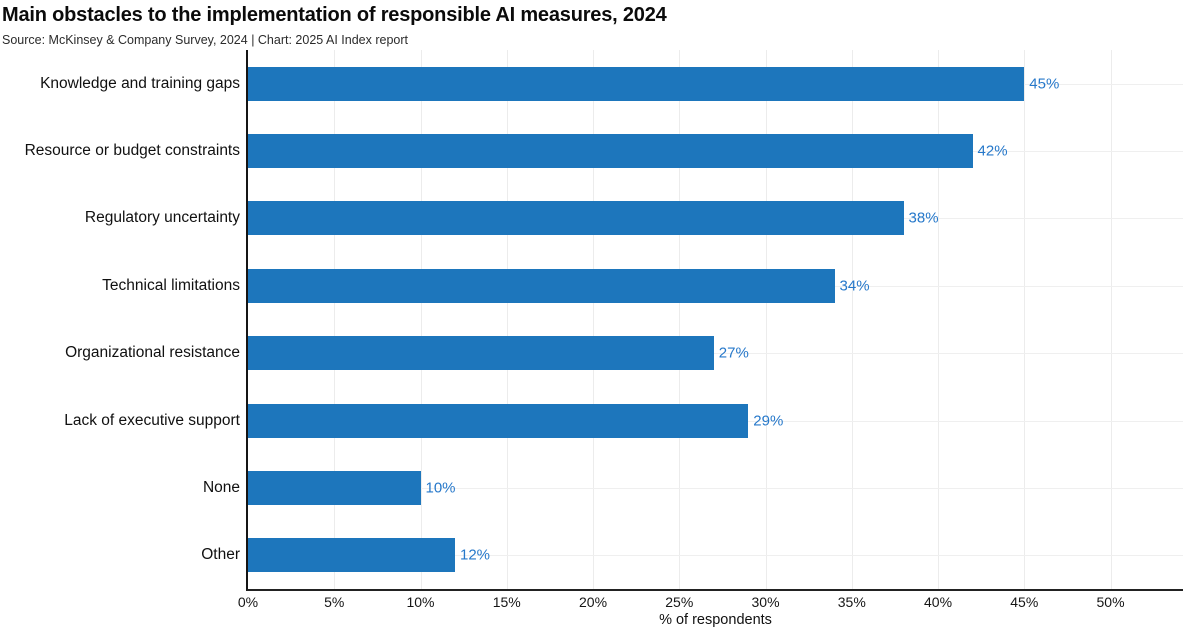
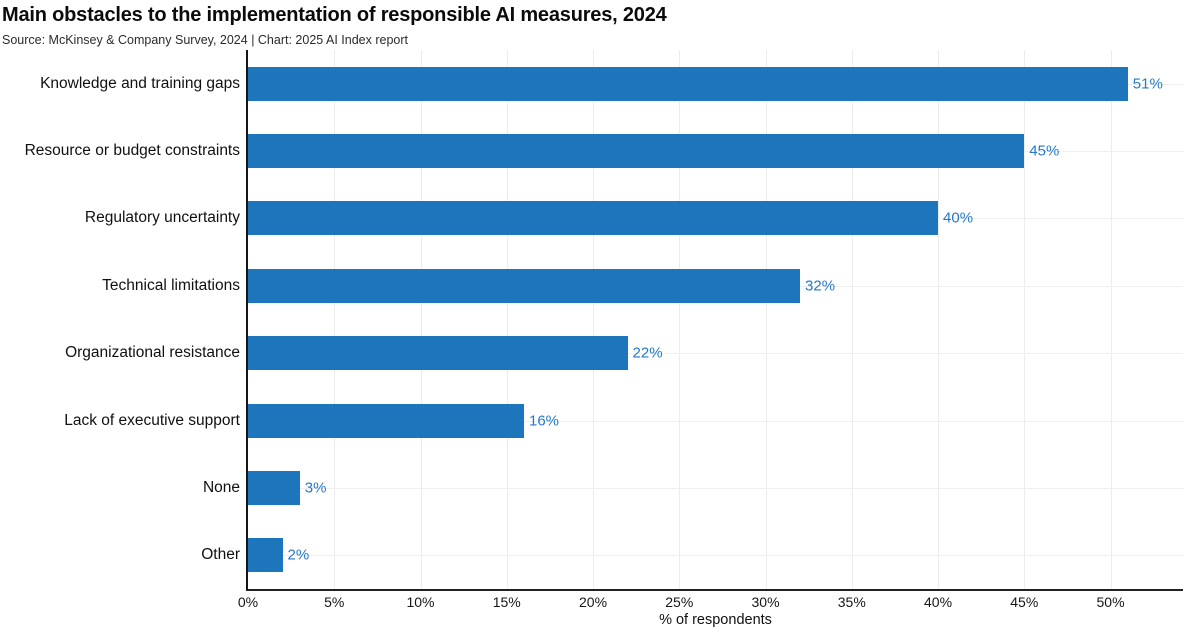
Knowledge and training gaps: 45% -> 51%
Resource or budget constraints: 42% -> 45%
Regulatory uncertainty: 38% -> 40%
Technical limitations: 34% -> 32%
Organizational resistance: 27% -> 22%
Lack of executive support: 29% -> 16%
None: 10% -> 3%
Other: 12% -> 2%
